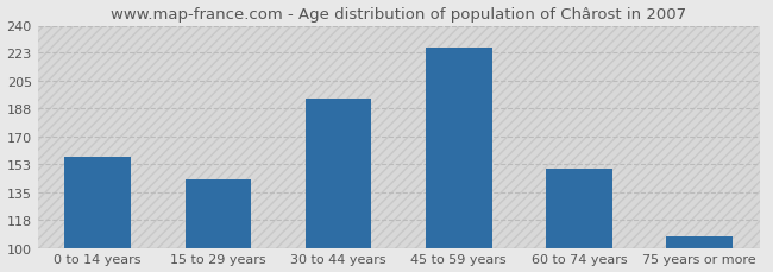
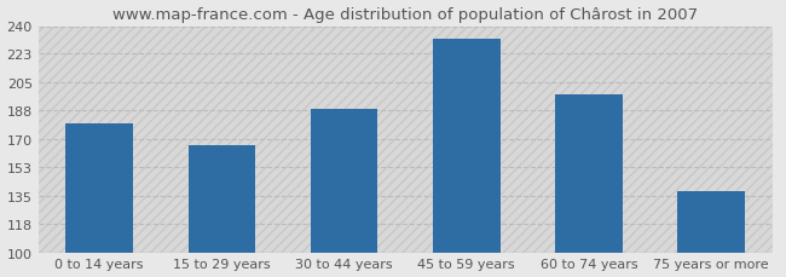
0 to 14 years: 157 -> 180
15 to 29 years: 143 -> 166
30 to 44 years: 194 -> 189
45 to 59 years: 226 -> 232
60 to 74 years: 150 -> 198
75 years or more: 107 -> 138
